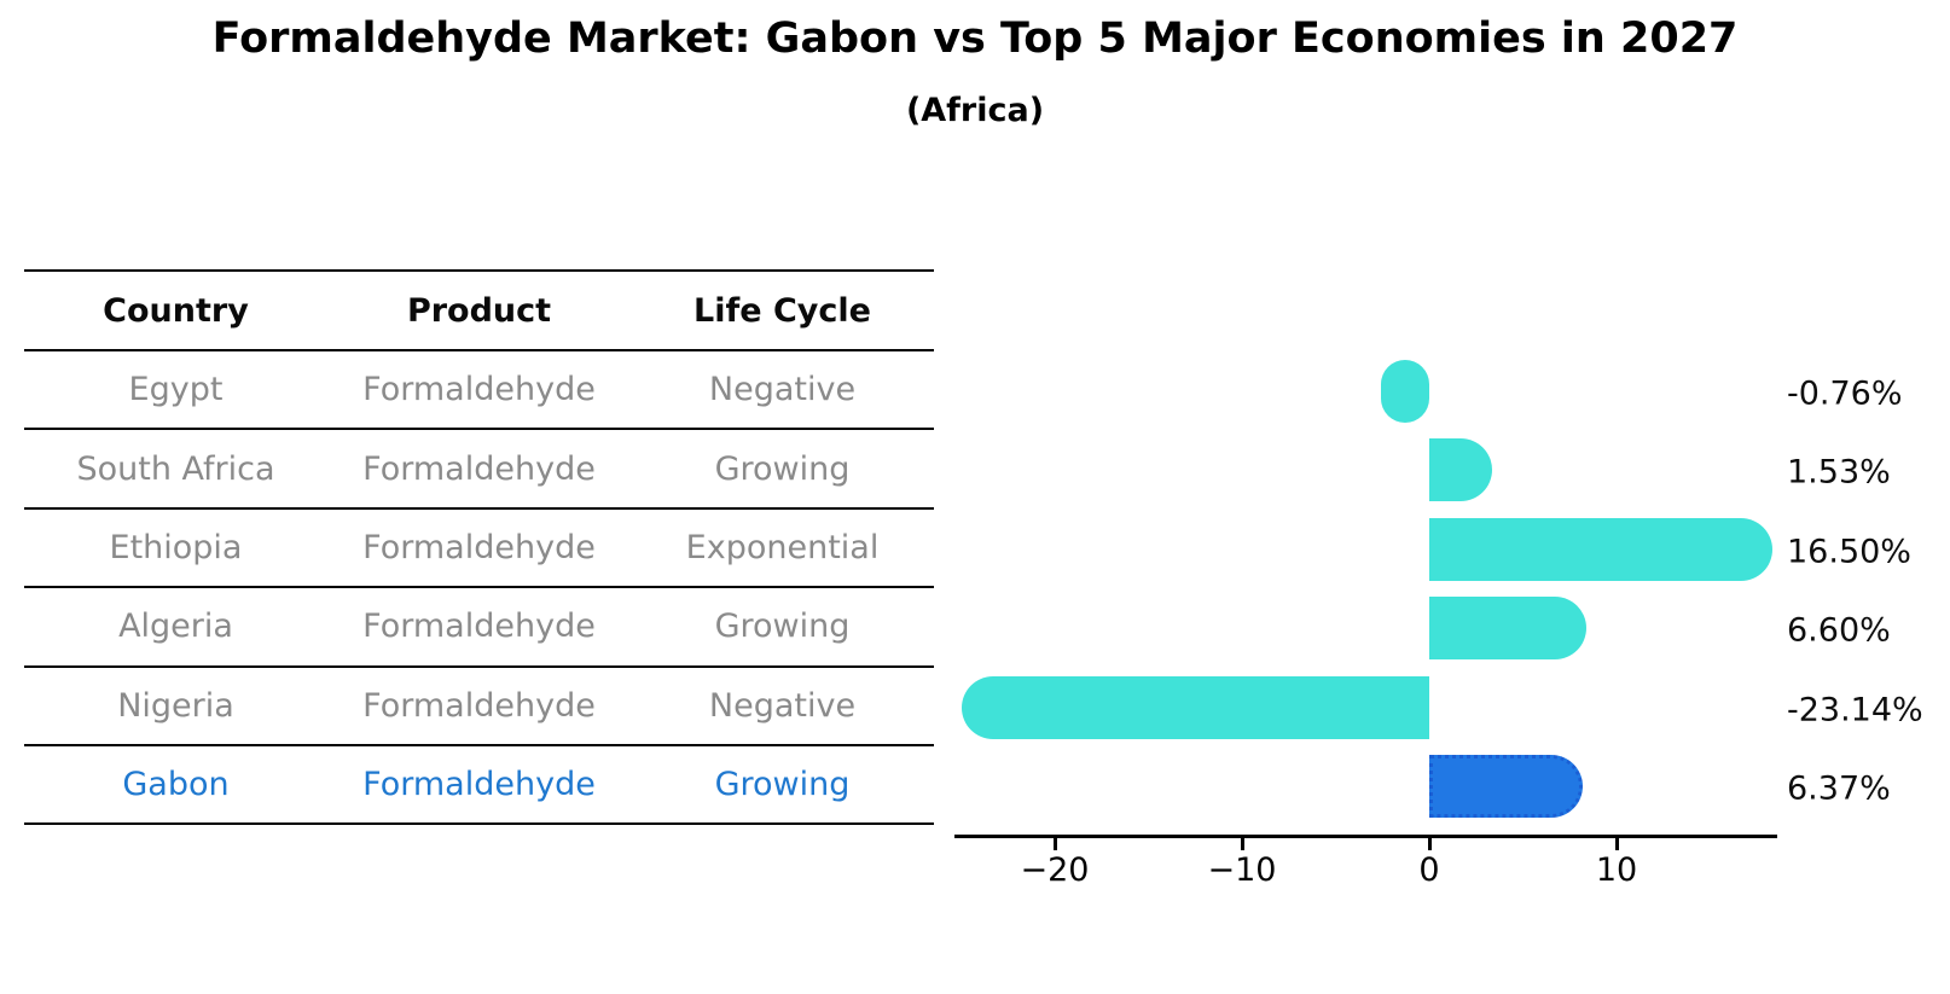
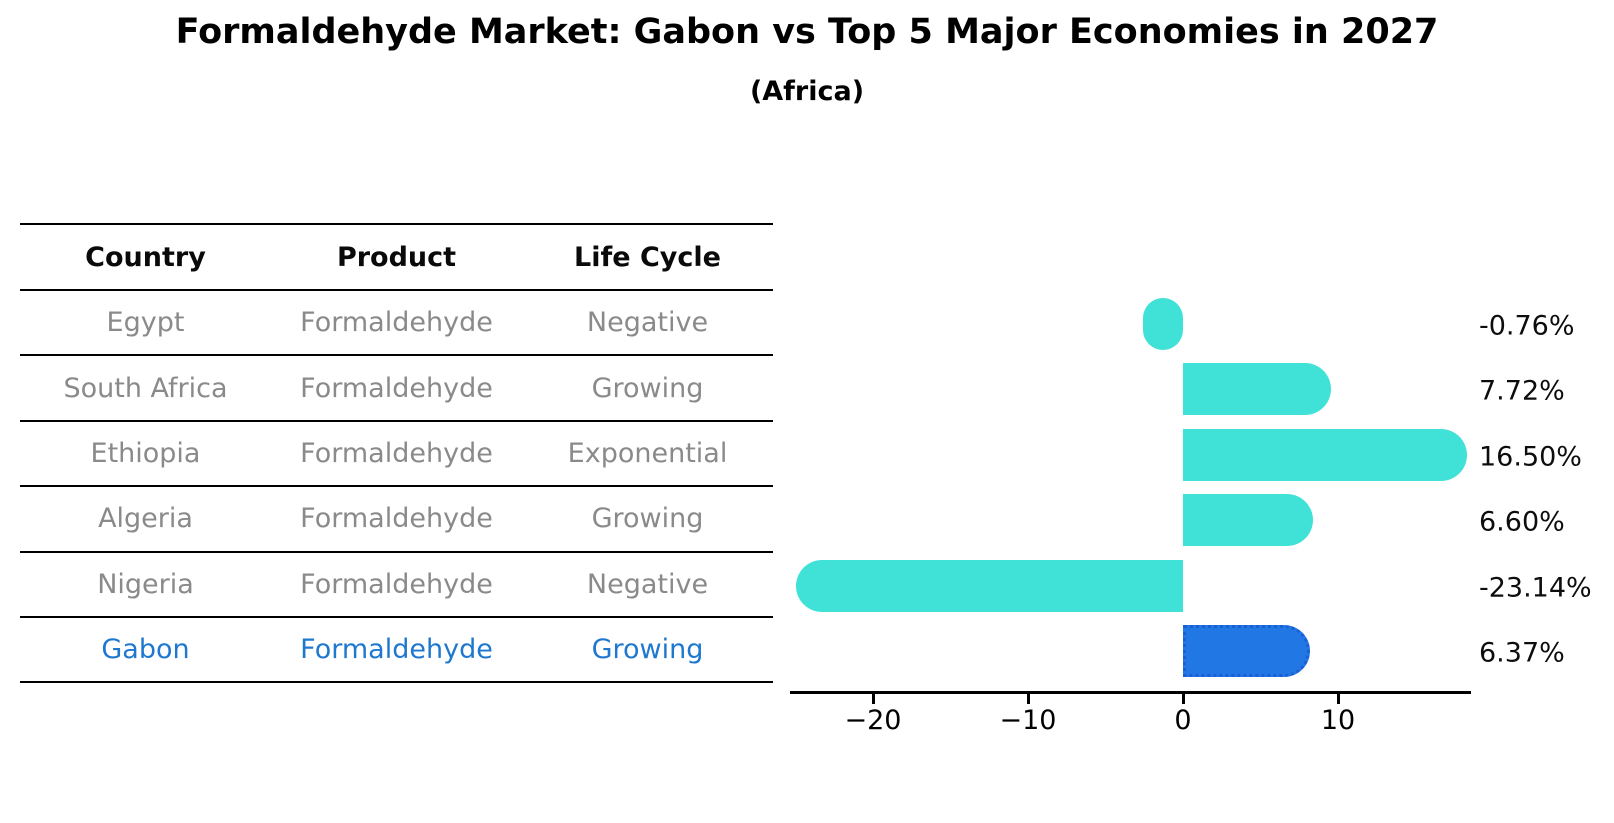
South Africa: 1.53% -> 7.72%
